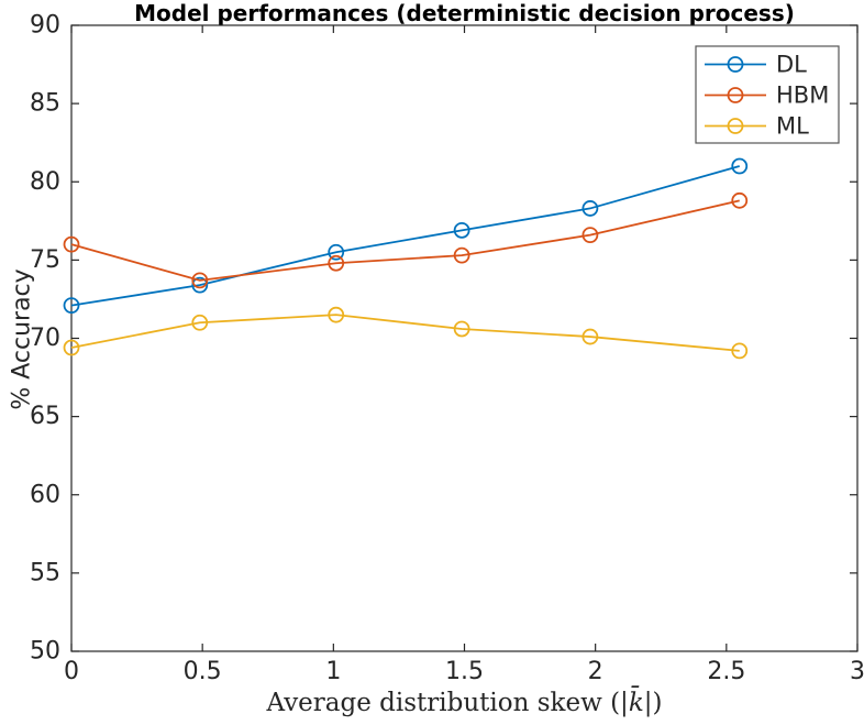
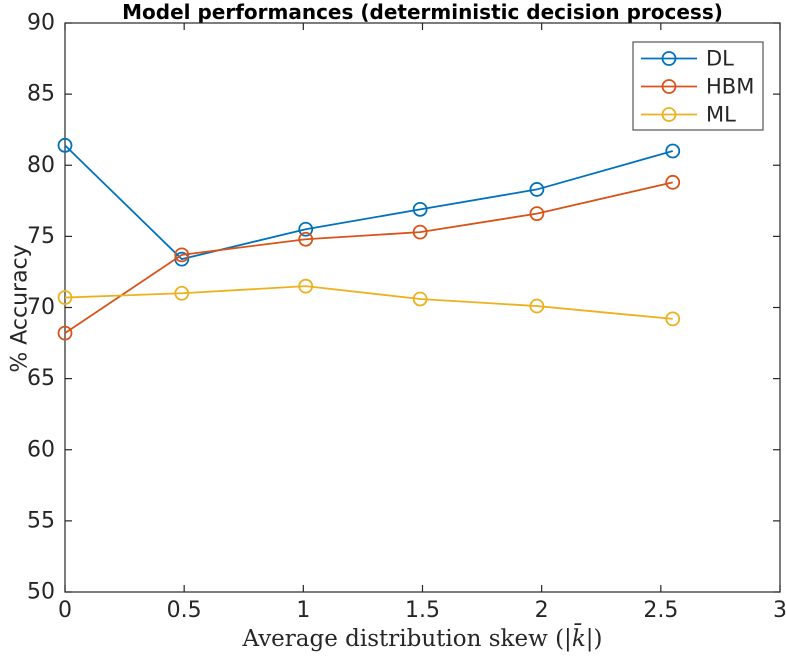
DL/0: 72.1 -> 81.4
HBM/0: 76.0 -> 68.2
ML/0: 69.4 -> 70.7
